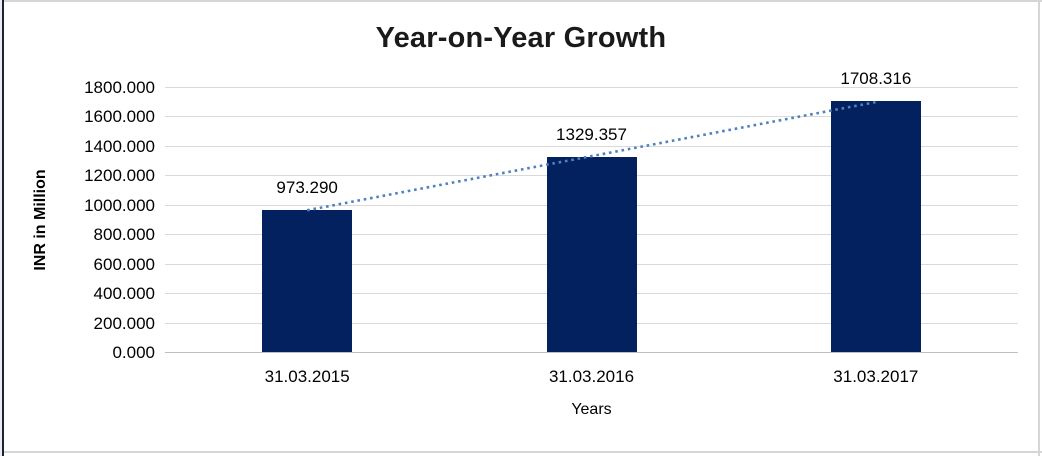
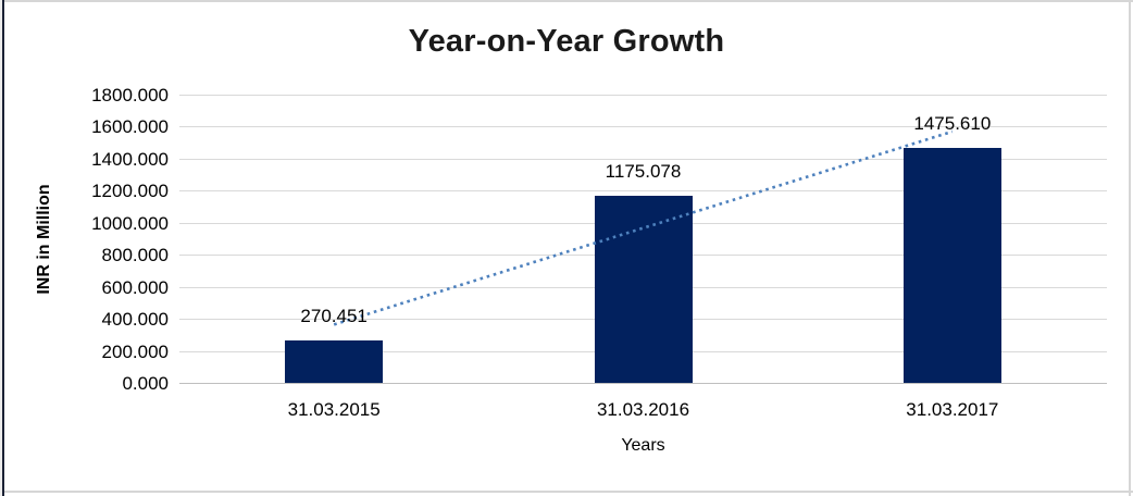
31.03.2015: 973.290 -> 270.451
31.03.2016: 1329.357 -> 1175.078
31.03.2017: 1708.316 -> 1475.610
